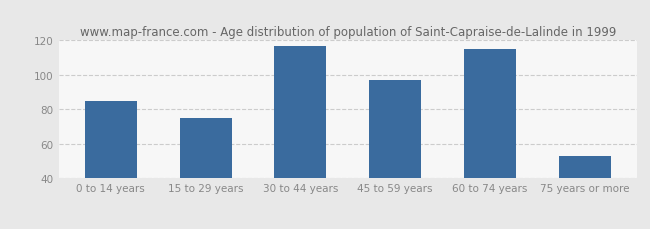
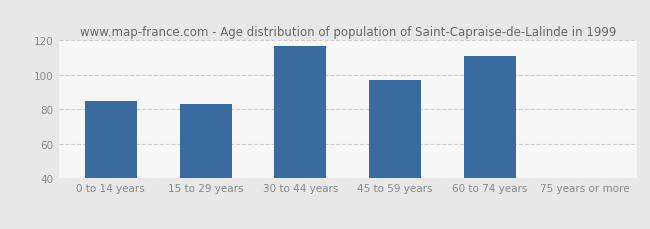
15 to 29 years: 75 -> 83
60 to 74 years: 115 -> 111
75 years or more: 53 -> 40
